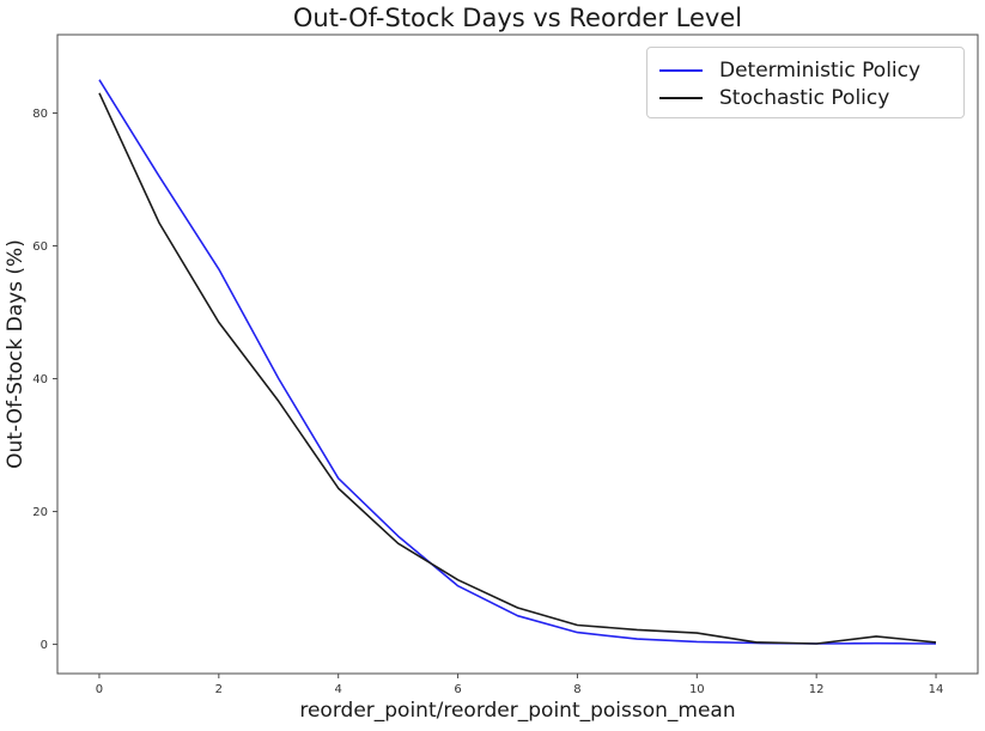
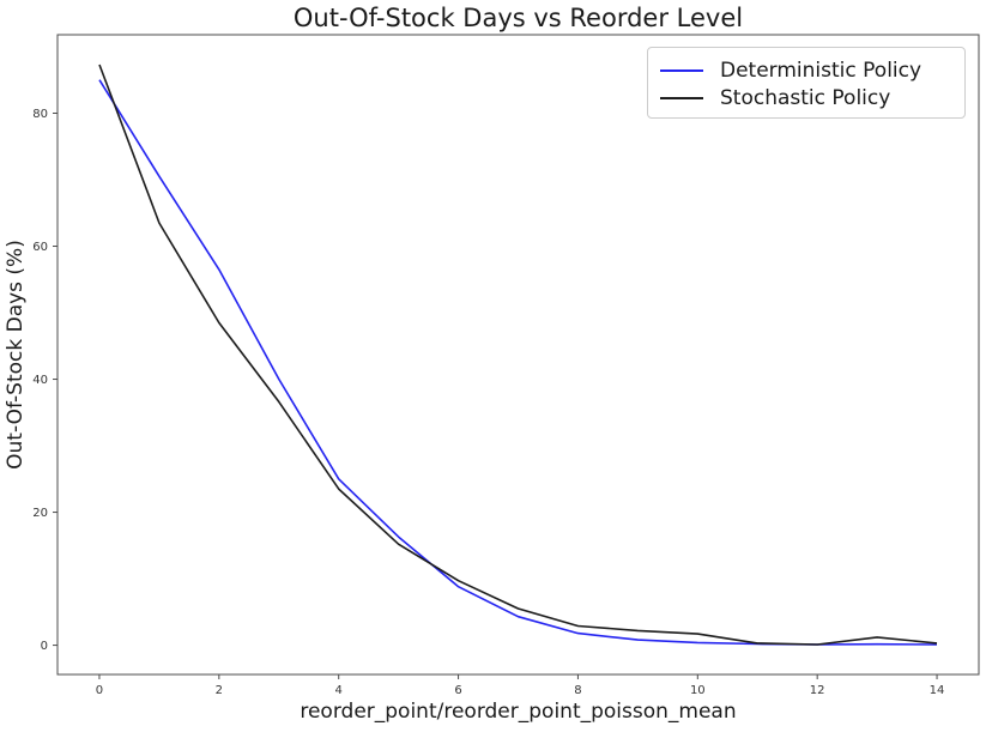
Stochastic Policy/0: 83 -> 87
